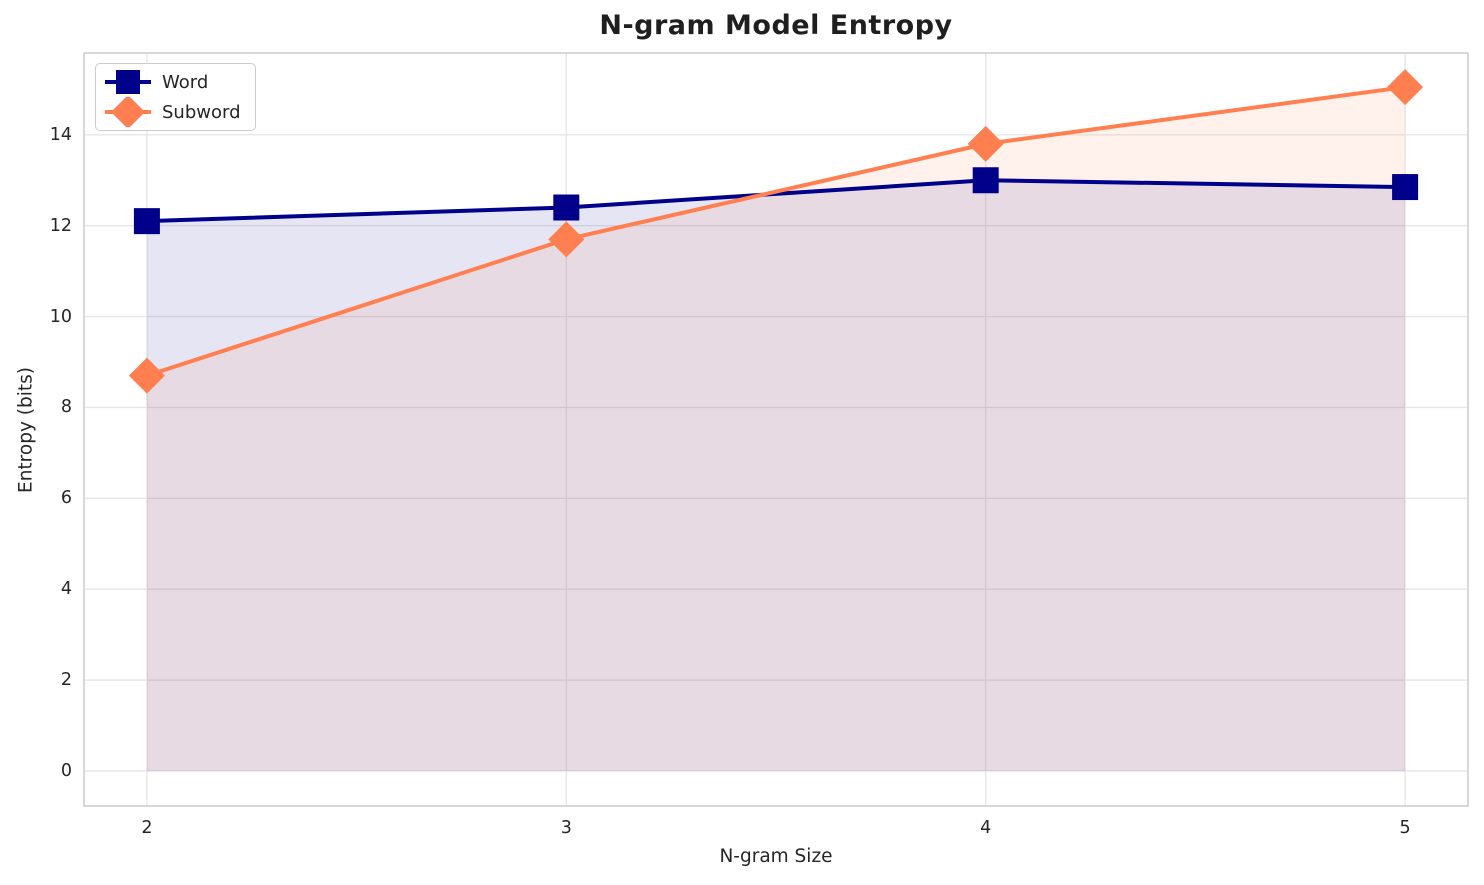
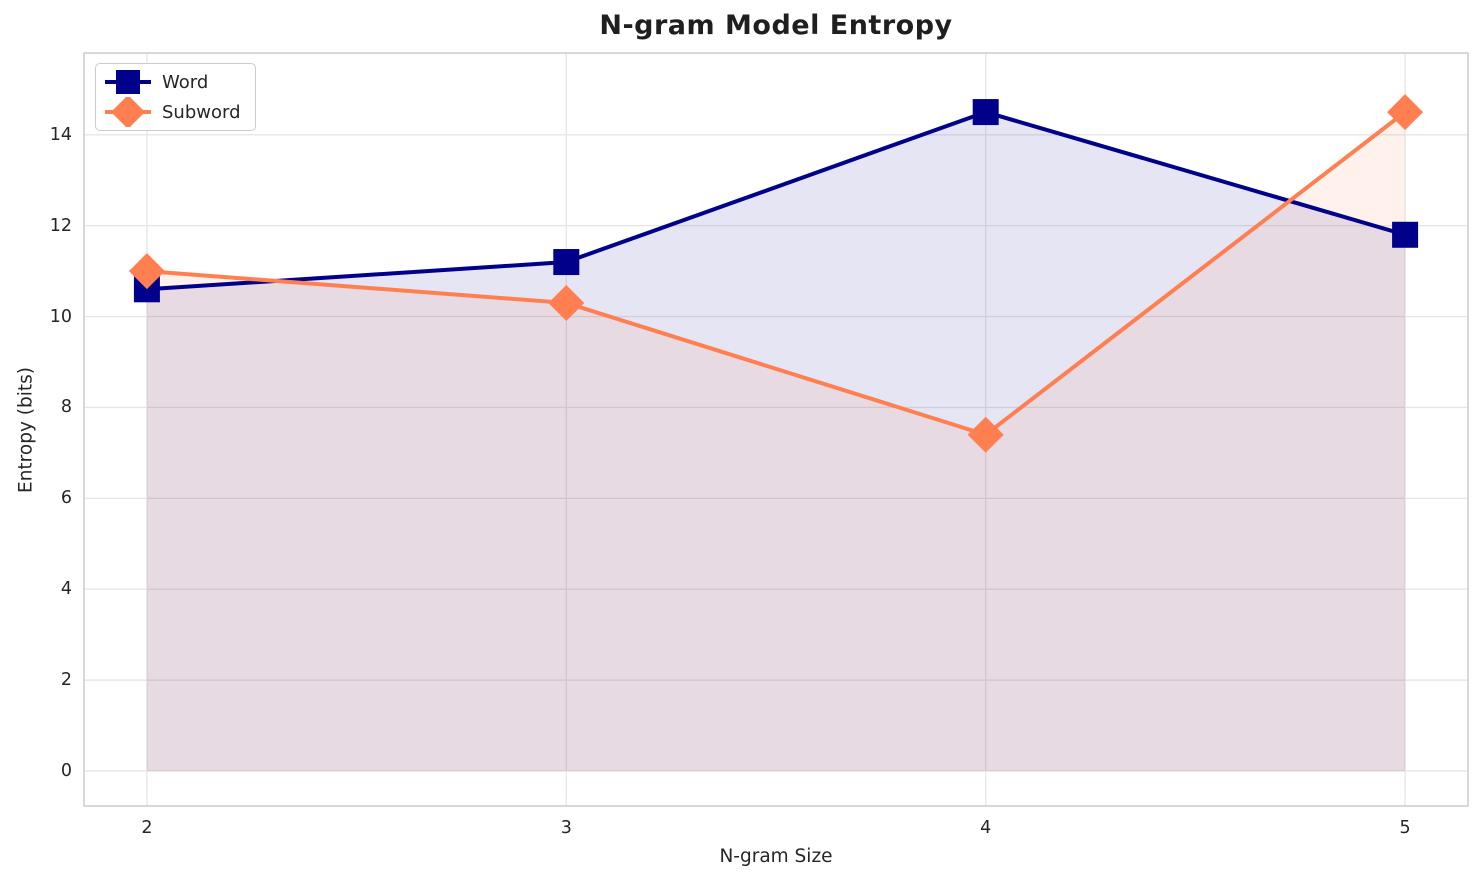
Word/2: 12.1 -> 10.6
Subword/2: 8.7 -> 11.0
Word/3: 12.4 -> 11.2
Subword/3: 11.7 -> 10.3
Word/4: 13.0 -> 14.5
Subword/4: 13.8 -> 7.4
Word/5: 12.8 -> 11.8
Subword/5: 15.1 -> 14.5
